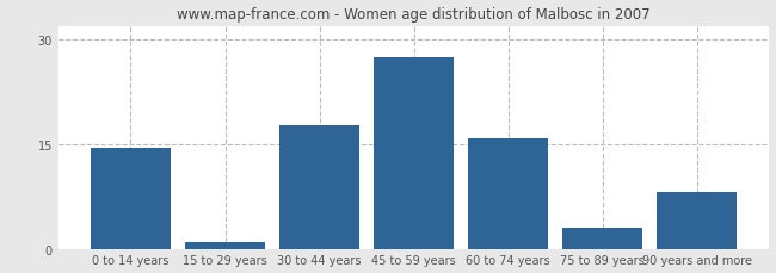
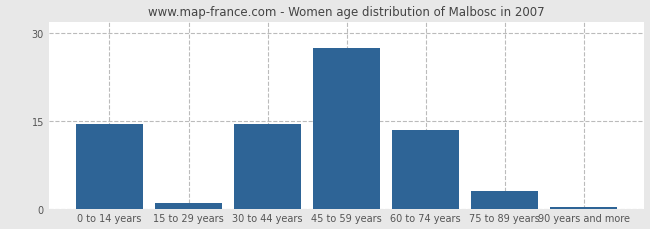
30 to 44 years: 17.8 -> 14.5
60 to 74 years: 15.8 -> 13.5
90 years and more: 8.2 -> 0.2
